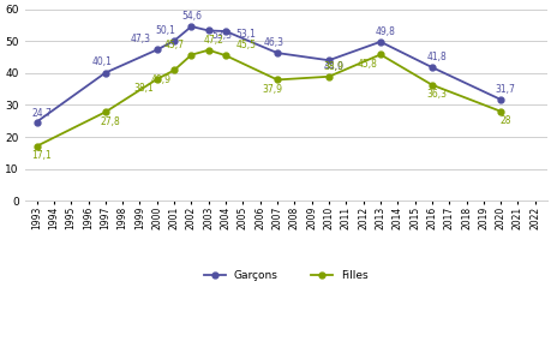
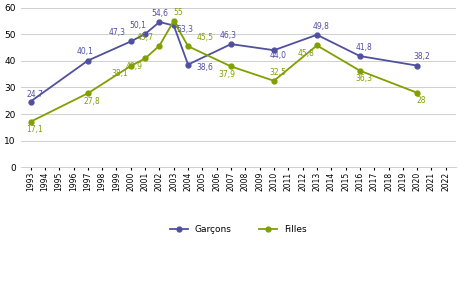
Filles/2003: 47.2 -> 55.0
Garçons/2004: 53,1 -> 38,6
Filles/2010: 38.9 -> 32.5
Garçons/2020: 31,7 -> 38,2
